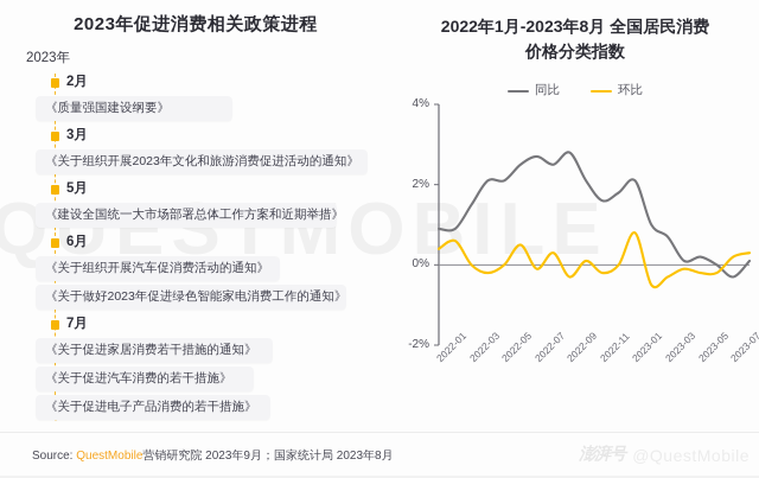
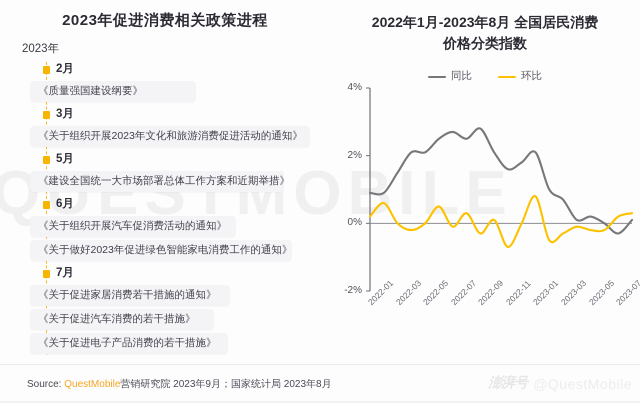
环比/2022-01: 0.4% -> 0.2%
环比/2022-11: -0.2% -> -0.7%
